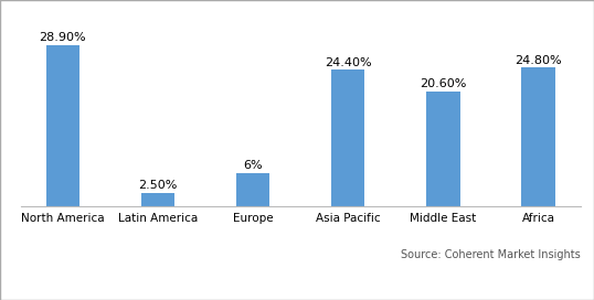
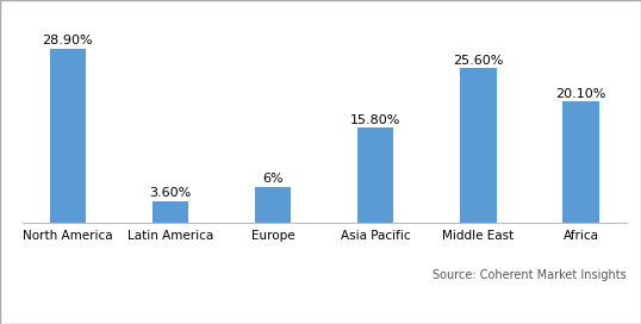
Latin America: 2.50% -> 3.60%
Asia Pacific: 24.40% -> 15.80%
Middle East: 20.60% -> 25.60%
Africa: 24.80% -> 20.10%
